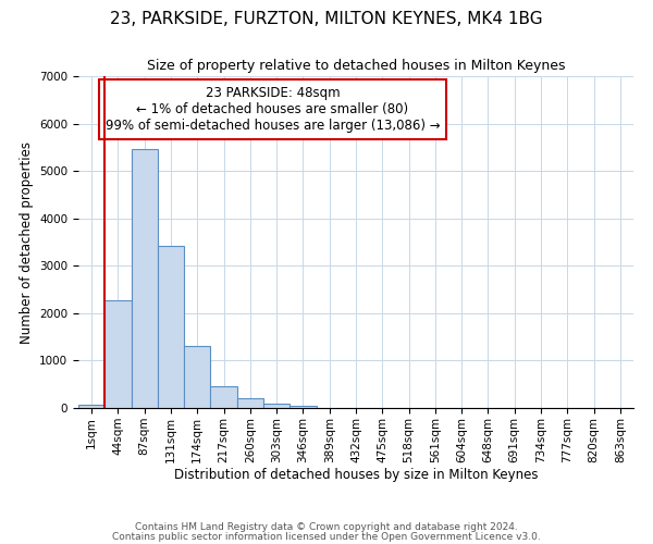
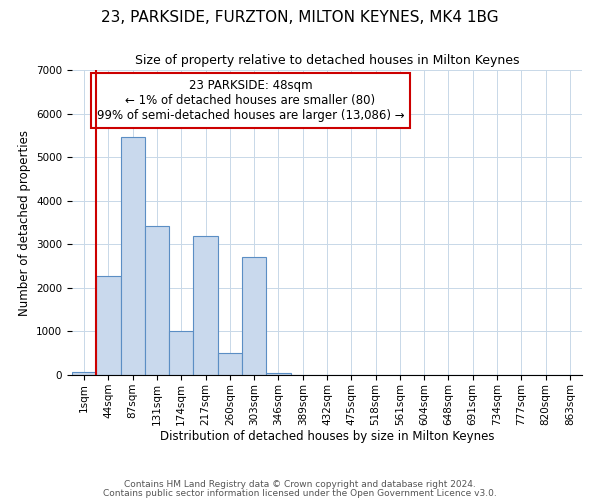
174sqm: 1310 -> 1000
217sqm: 470 -> 3200
260sqm: 200 -> 500
303sqm: 90 -> 2700
